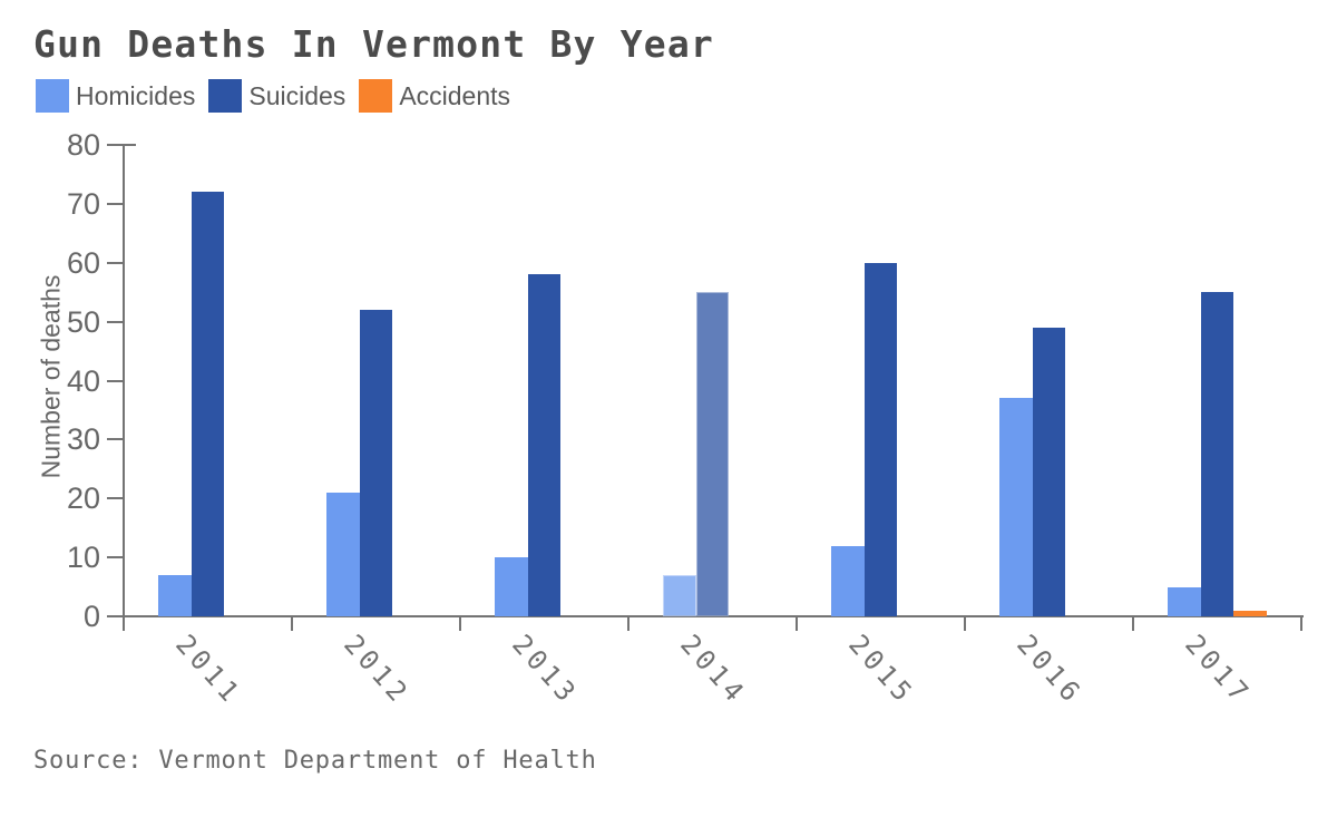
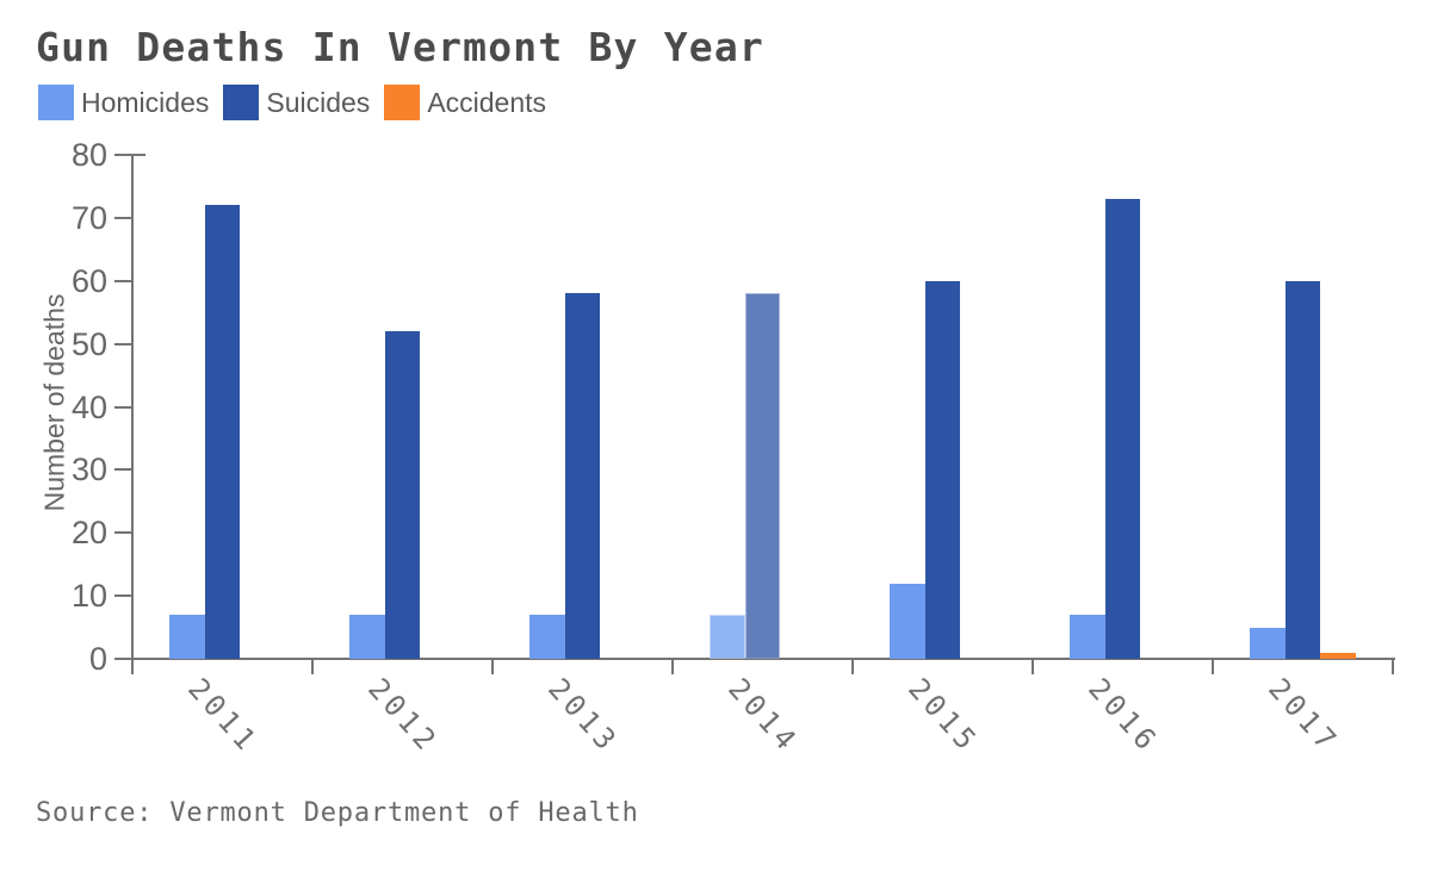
Homicides/2012: 21 -> 7
Homicides/2013: 10 -> 7
Suicides/2014: 55 -> 58
Homicides/2016: 37 -> 7
Suicides/2016: 49 -> 73
Suicides/2017: 55 -> 60
